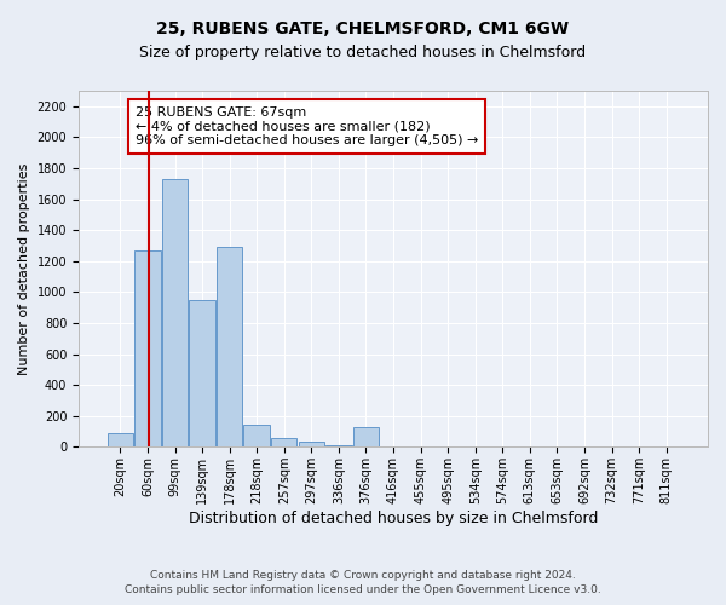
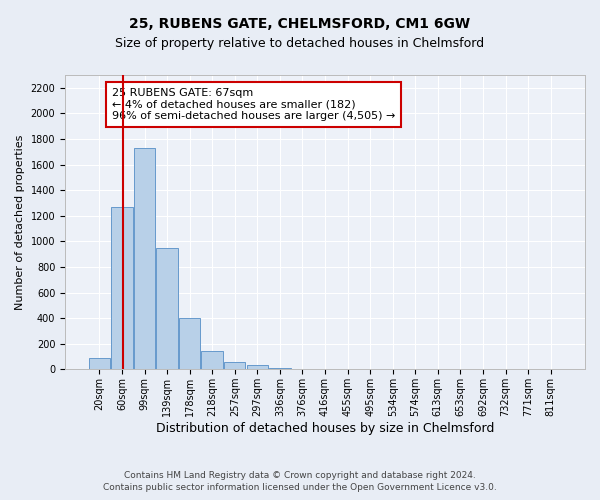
178sqm: 1290 -> 400
376sqm: 130 -> 0
